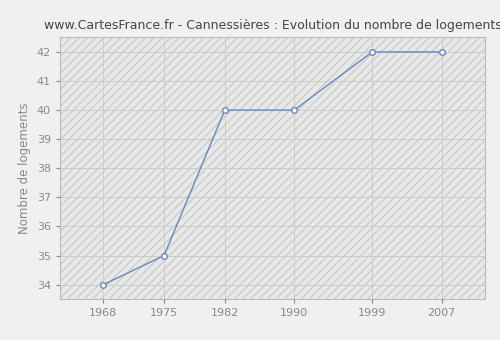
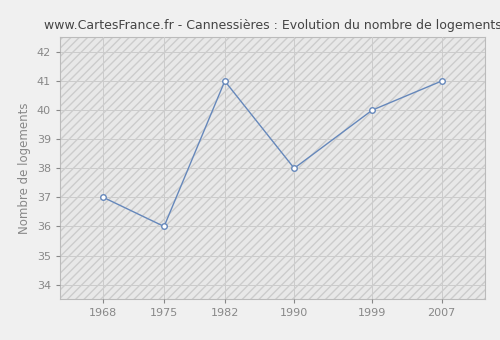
1968: 34 -> 37
1975: 35 -> 36
1982: 40 -> 41
1990: 40 -> 38
1999: 42 -> 40
2007: 42 -> 41
